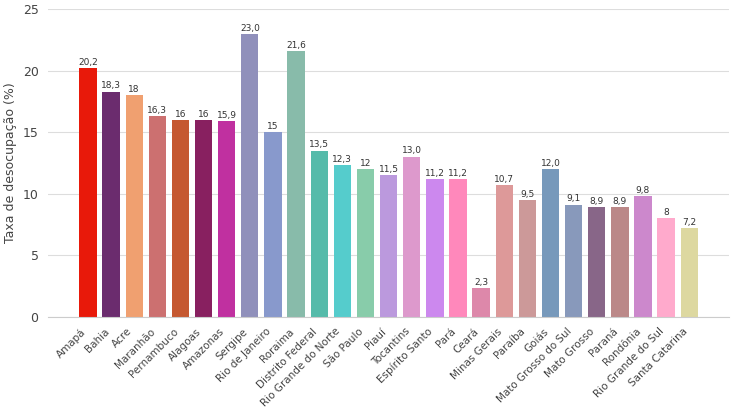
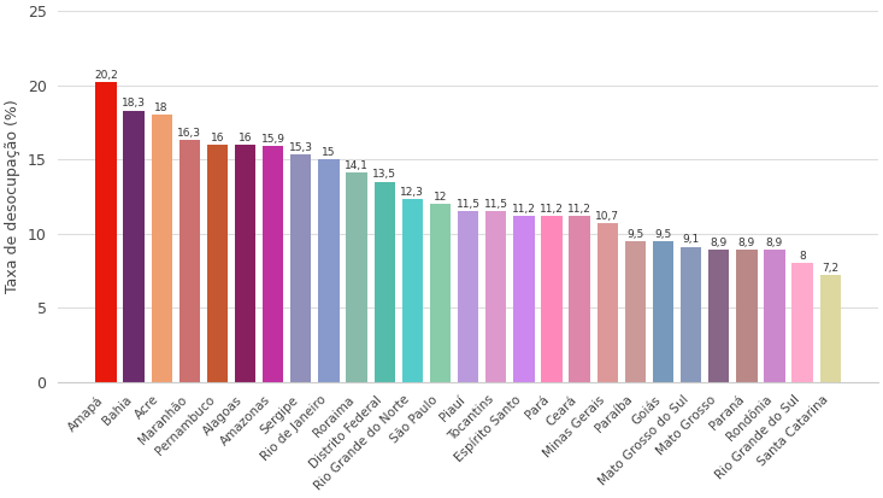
Sergipe: 23,0 -> 15,3
Roraima: 21,6 -> 14,1
Tocantins: 13,0 -> 11,5
Ceará: 2,3 -> 11,2
Goiás: 12,0 -> 9,5
Rondônia: 9,8 -> 8,9
